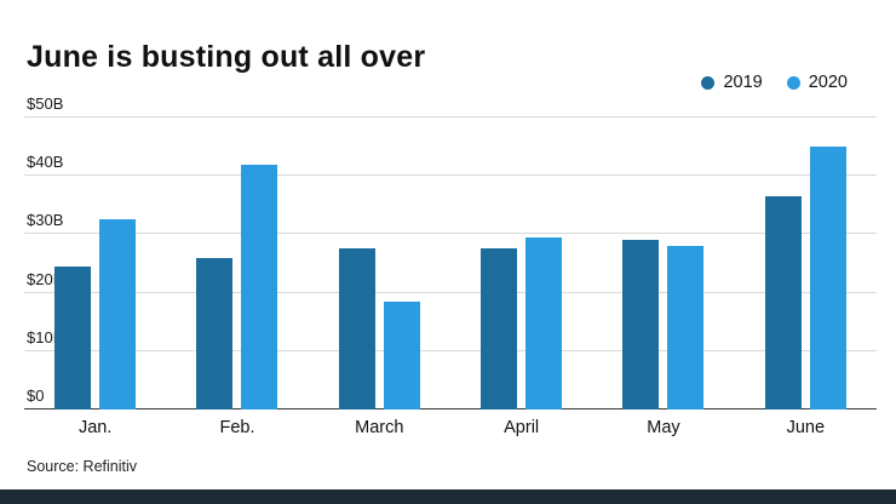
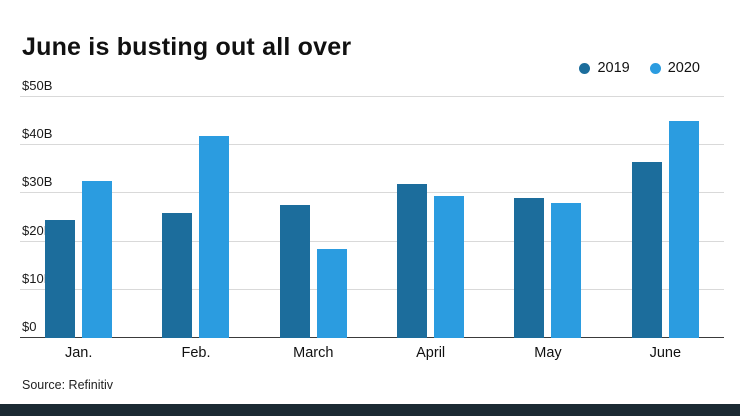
2019/April: $28B -> $32B
